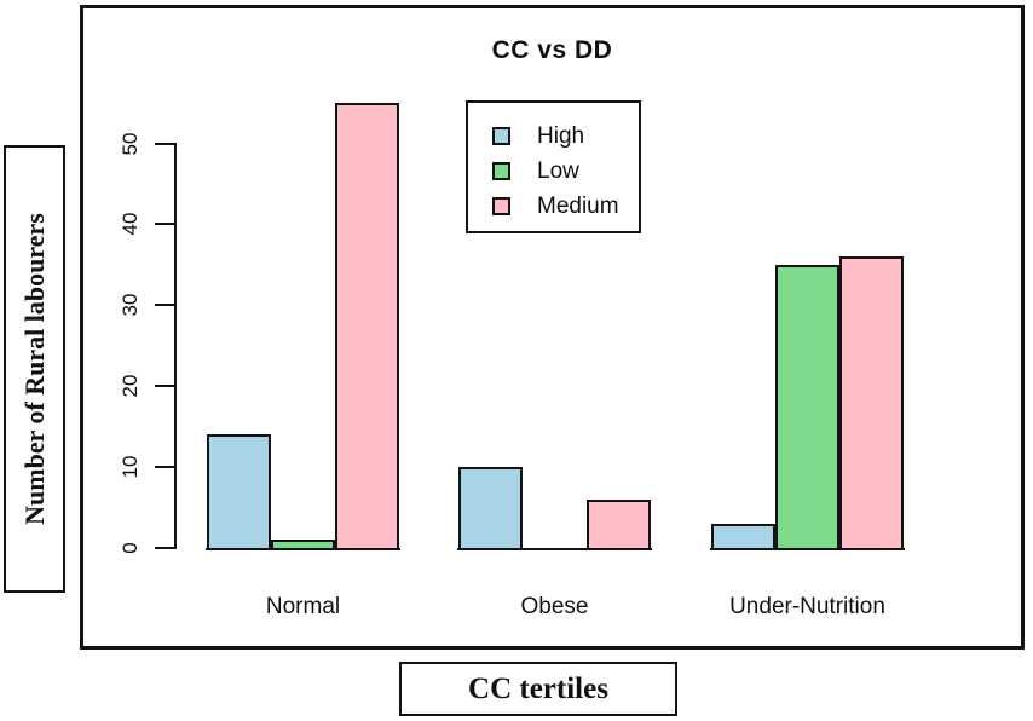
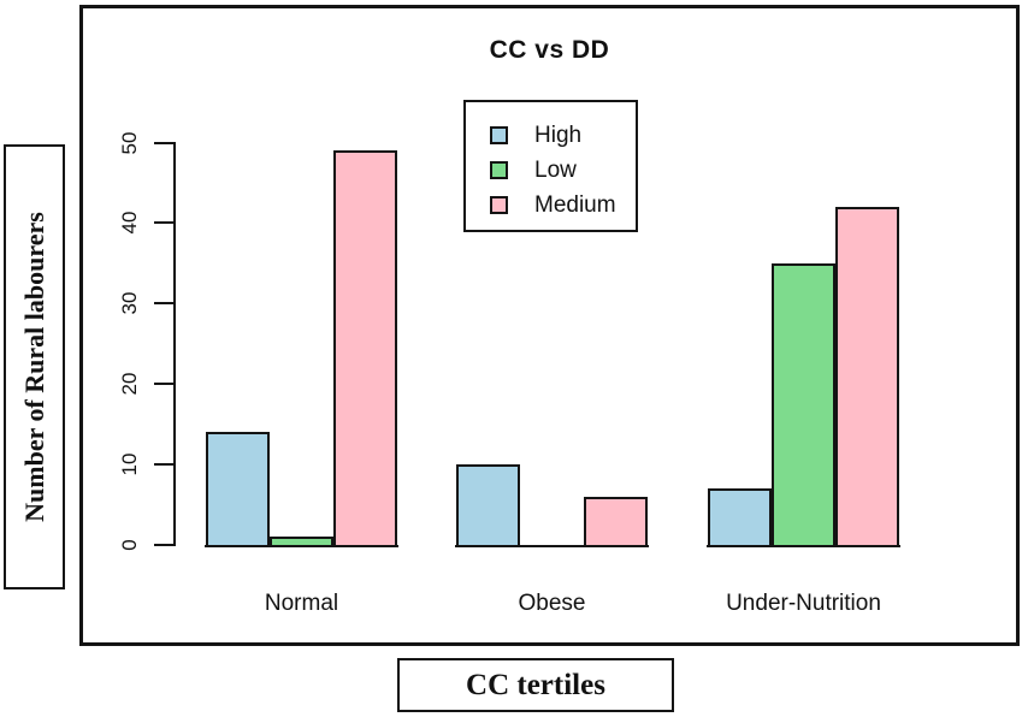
Medium/Normal: 55 -> 49
High/Under-Nutrition: 3 -> 7
Medium/Under-Nutrition: 36 -> 42
